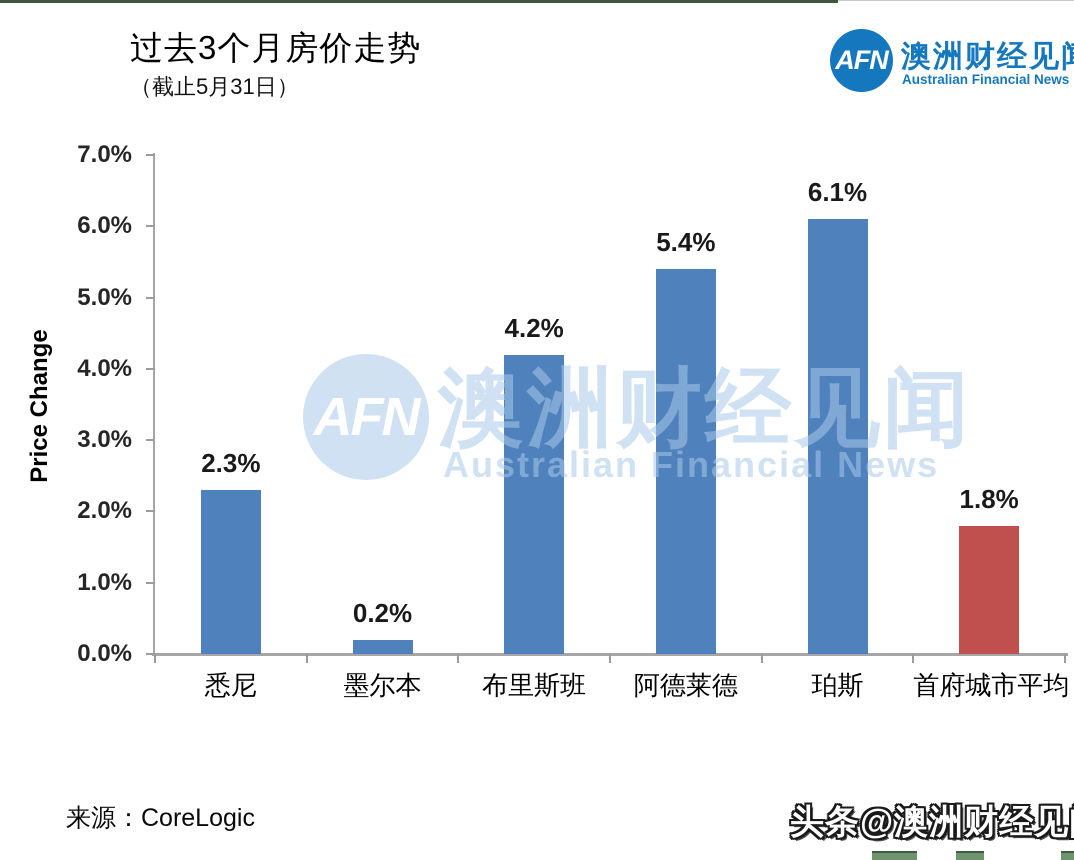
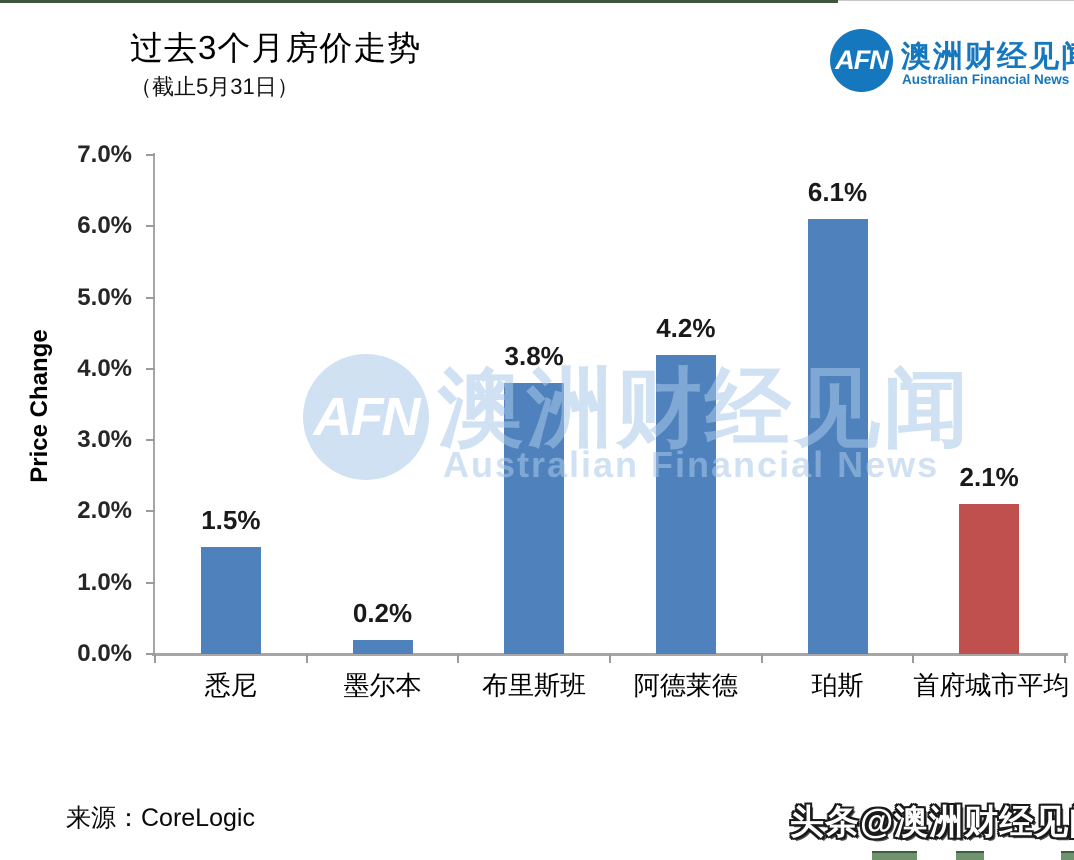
悉尼: 2.3% -> 1.5%
布里斯班: 4.2% -> 3.8%
阿德莱德: 5.4% -> 4.2%
首府城市平均: 1.8% -> 2.1%
